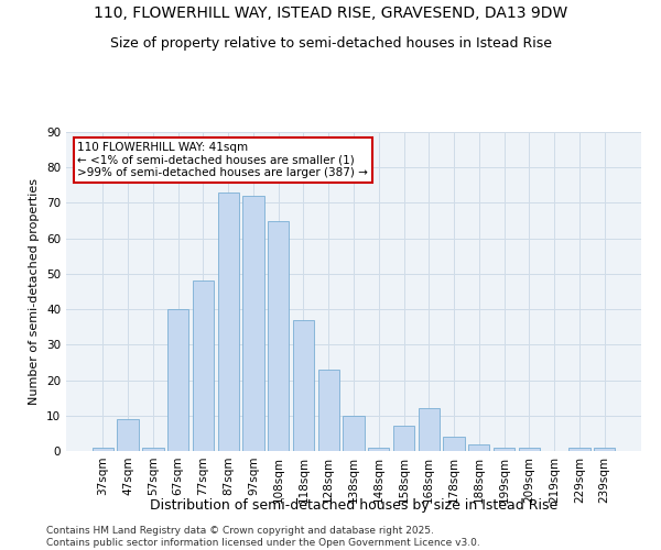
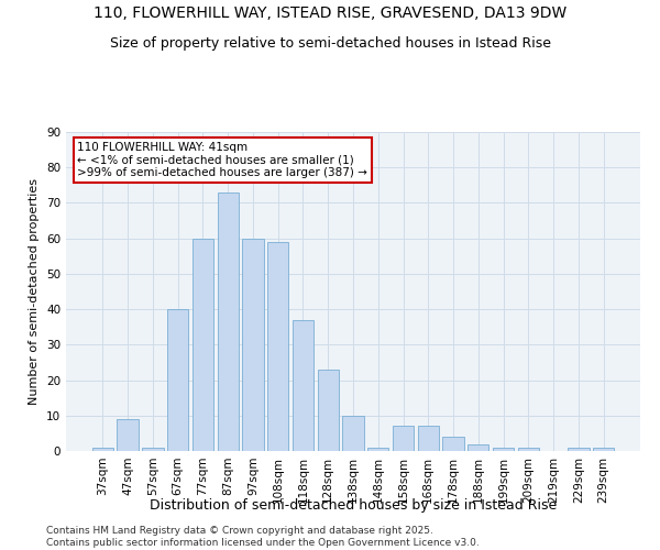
77sqm: 48 -> 60
97sqm: 72 -> 60
108sqm: 65 -> 59
168sqm: 12 -> 7
